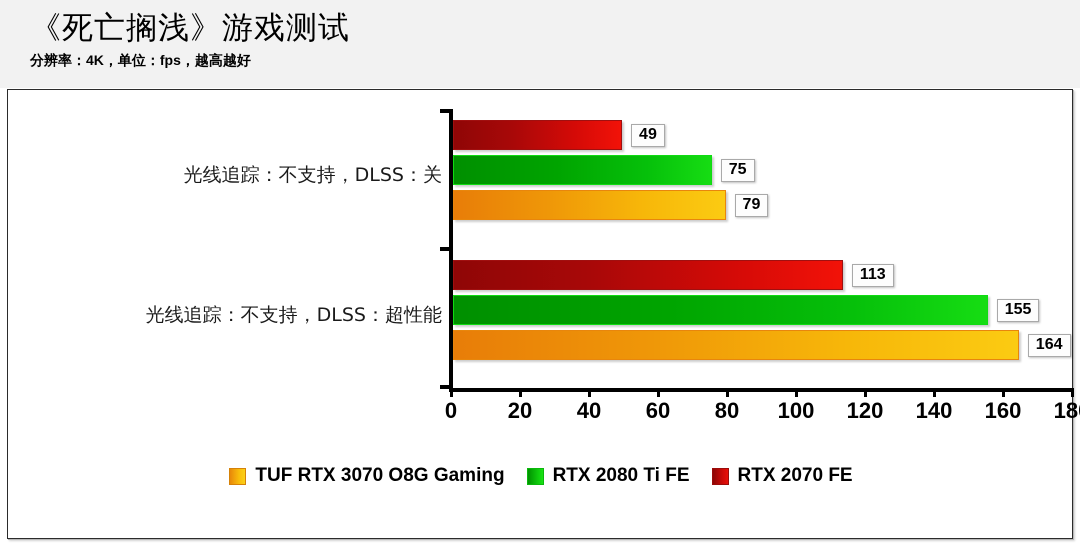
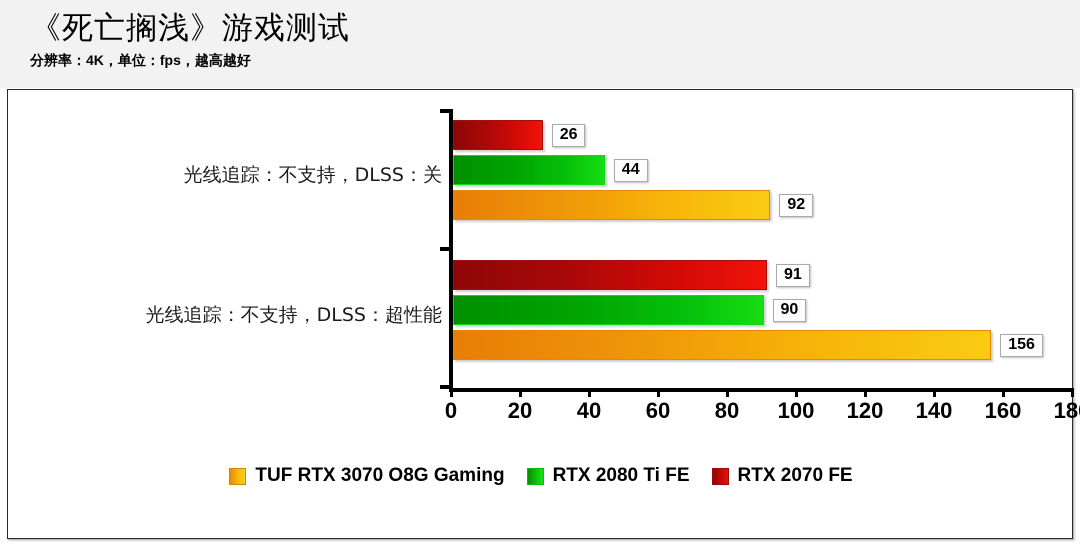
TUF RTX 3070 O8G Gaming/光线追踪：不支持，DLSS：关: 79 -> 92
RTX 2080 Ti FE/光线追踪：不支持，DLSS：关: 75 -> 44
RTX 2070 FE/光线追踪：不支持，DLSS：关: 49 -> 26
TUF RTX 3070 O8G Gaming/光线追踪：不支持，DLSS：超性能: 164 -> 156
RTX 2080 Ti FE/光线追踪：不支持，DLSS：超性能: 155 -> 90
RTX 2070 FE/光线追踪：不支持，DLSS：超性能: 113 -> 91
